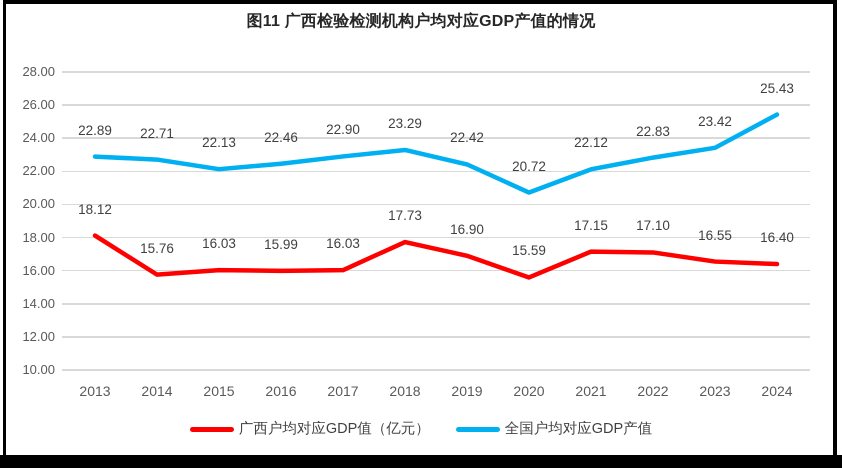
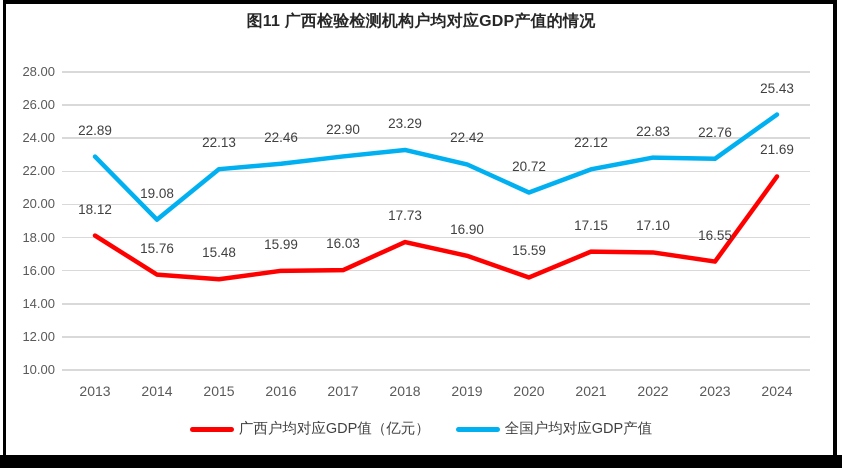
全国户均对应GDP产值/2014: 22.71 -> 19.08
广西户均对应GDP值（亿元）/2015: 16.03 -> 15.48
全国户均对应GDP产值/2023: 23.42 -> 22.76
广西户均对应GDP值（亿元）/2024: 16.40 -> 21.69
